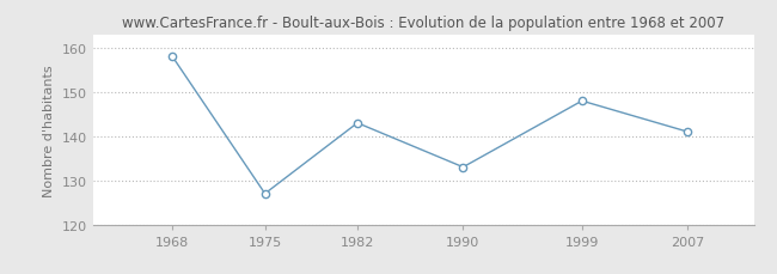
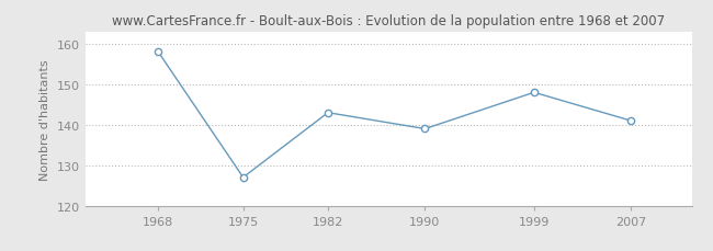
1990: 133 -> 139
